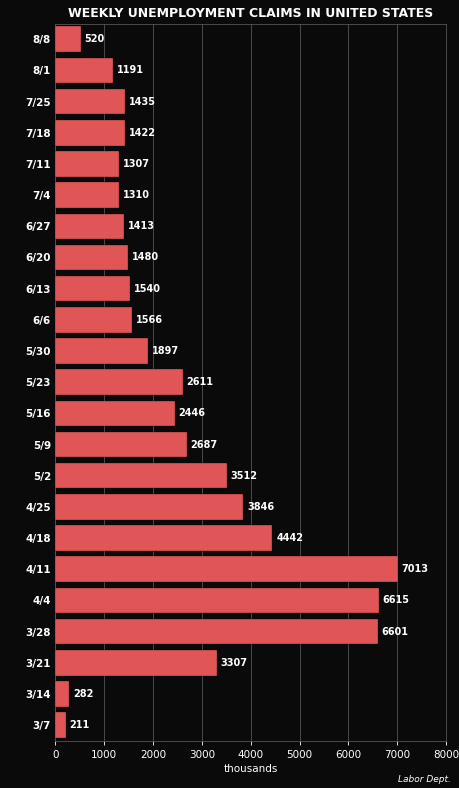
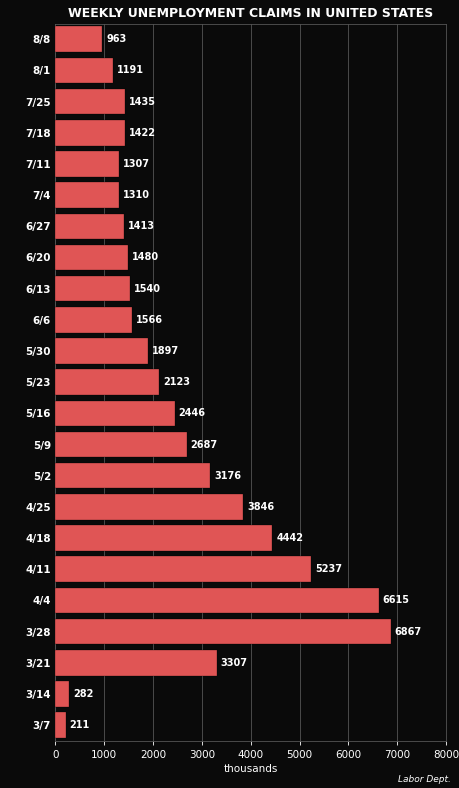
8/8: 520 -> 963
5/23: 2611 -> 2123
5/2: 3512 -> 3176
4/11: 7013 -> 5237
3/28: 6601 -> 6867
